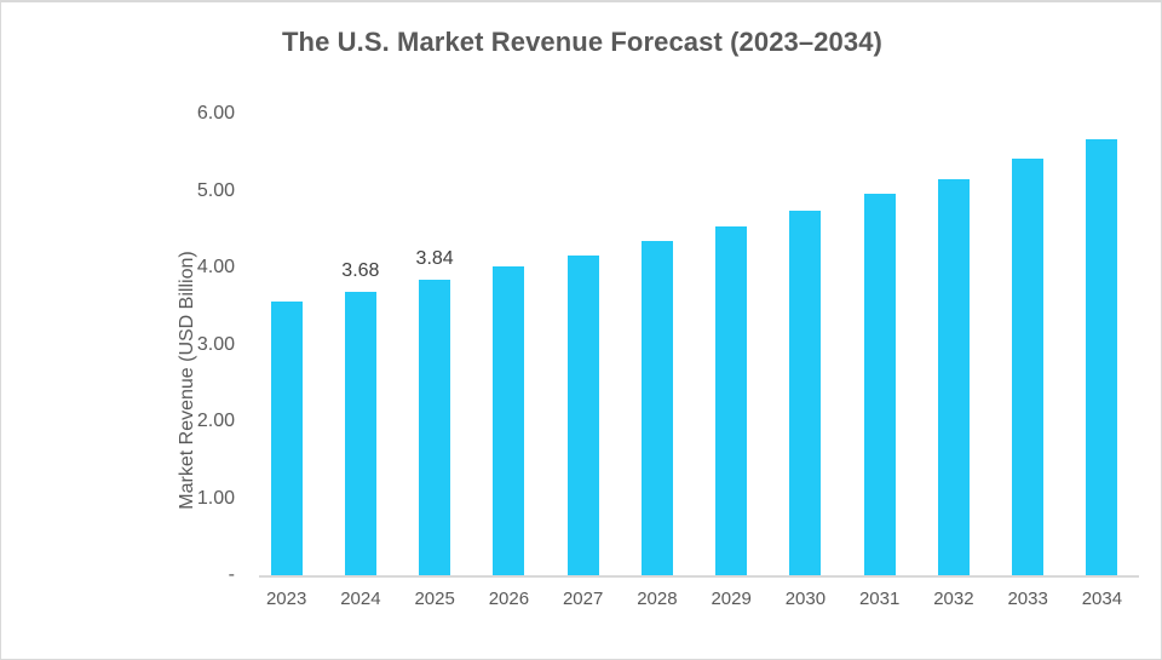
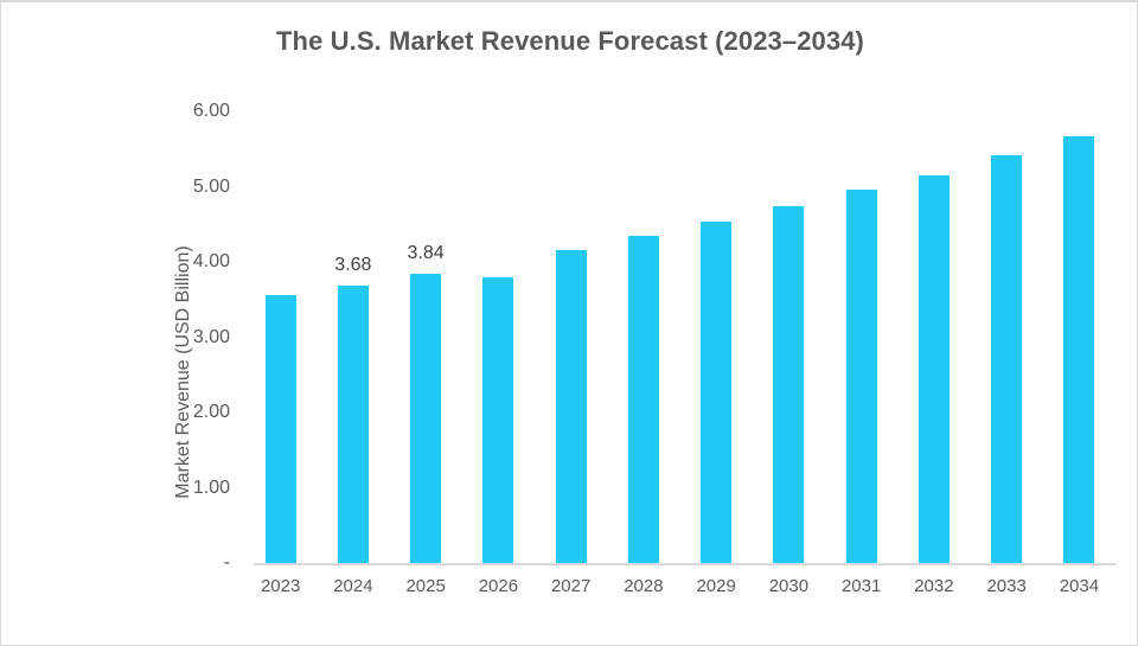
2026: 4.0 -> 3.8
